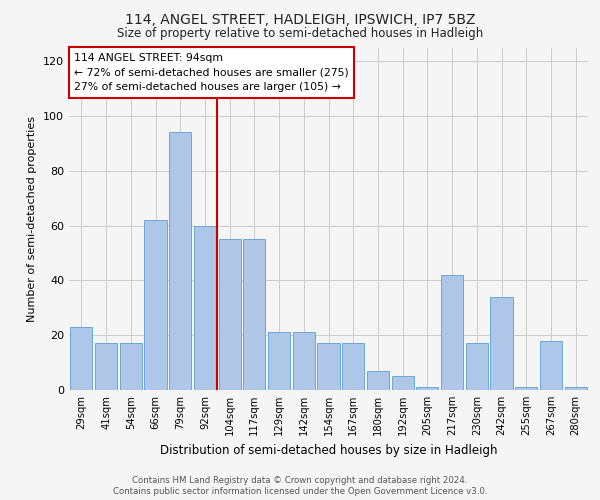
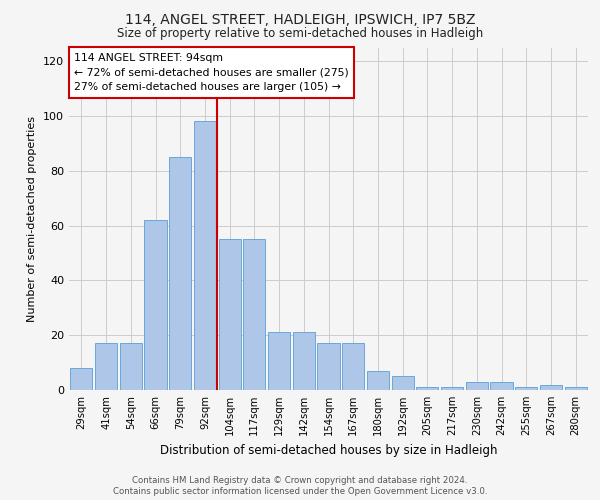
29sqm: 23 -> 8
79sqm: 94 -> 85
92sqm: 60 -> 98
217sqm: 42 -> 1
230sqm: 17 -> 3
242sqm: 34 -> 3
267sqm: 18 -> 2
